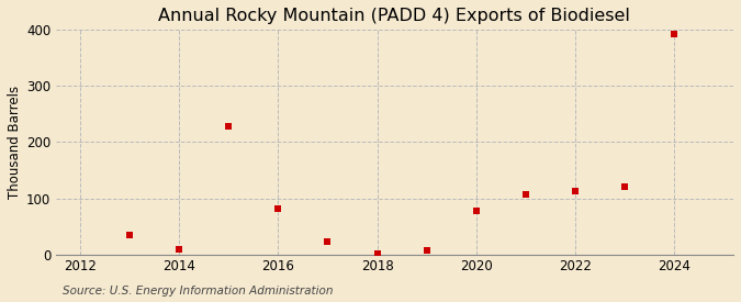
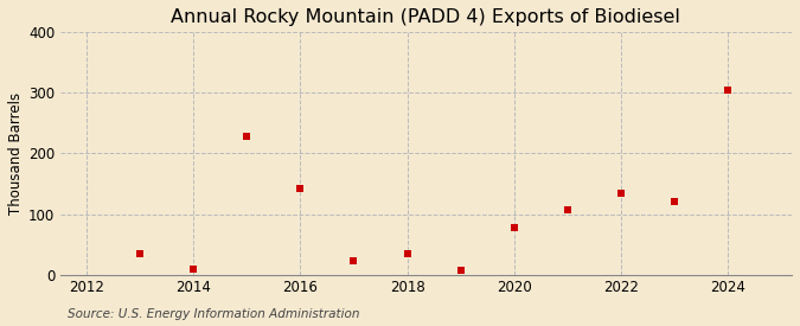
2016: 82 -> 142
2018: 2 -> 34
2022: 113 -> 134
2024: 393 -> 304
